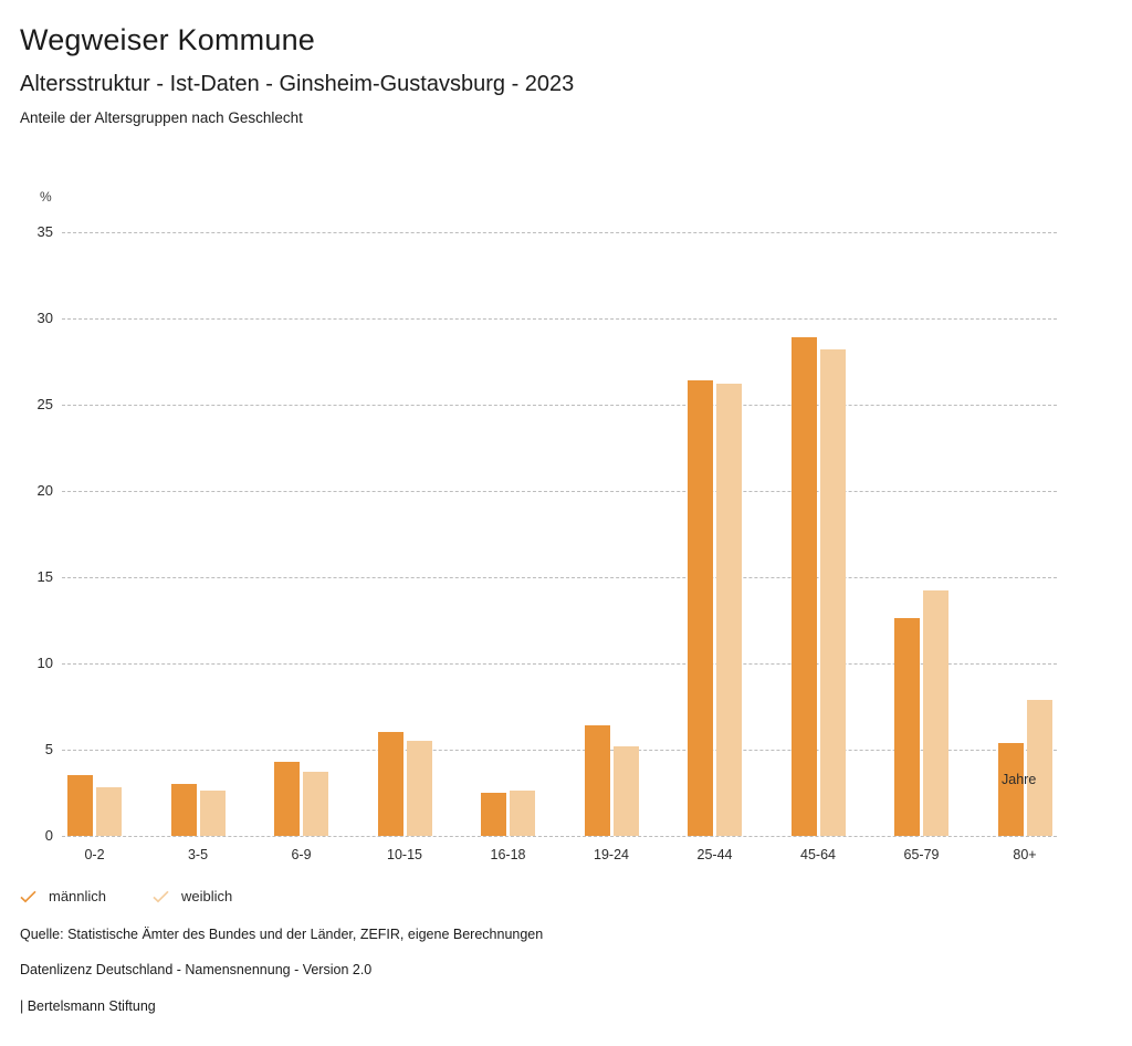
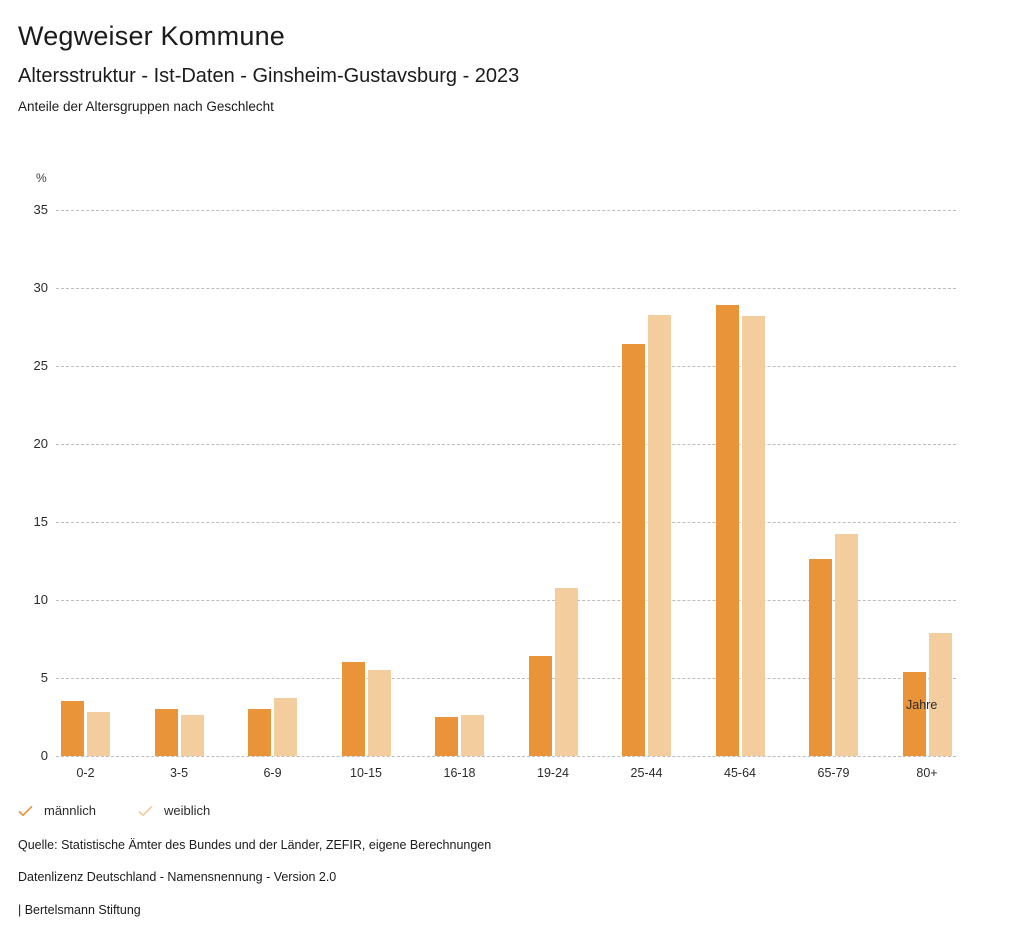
männlich/6-9: 4.3 -> 3.0
weiblich/19-24: 5.2 -> 10.8
weiblich/25-44: 26.2 -> 28.3
